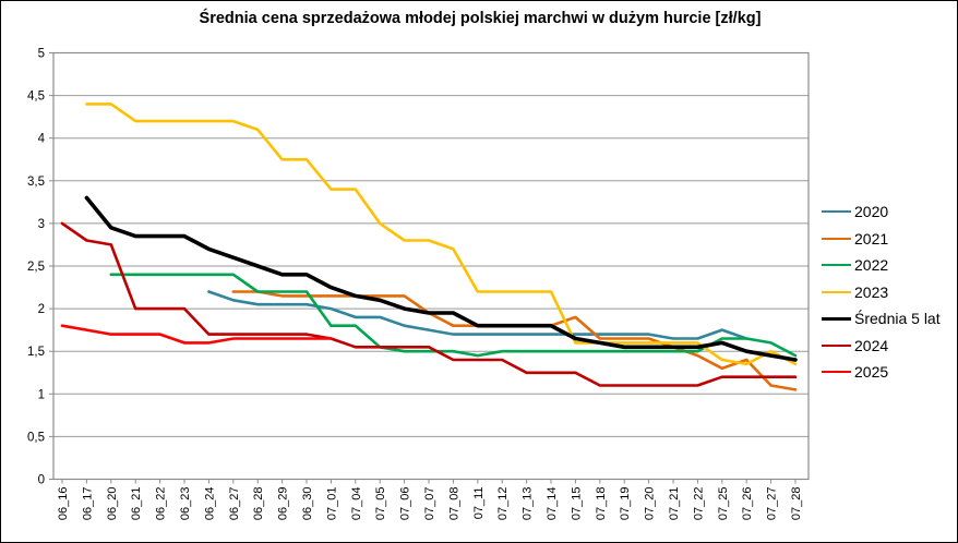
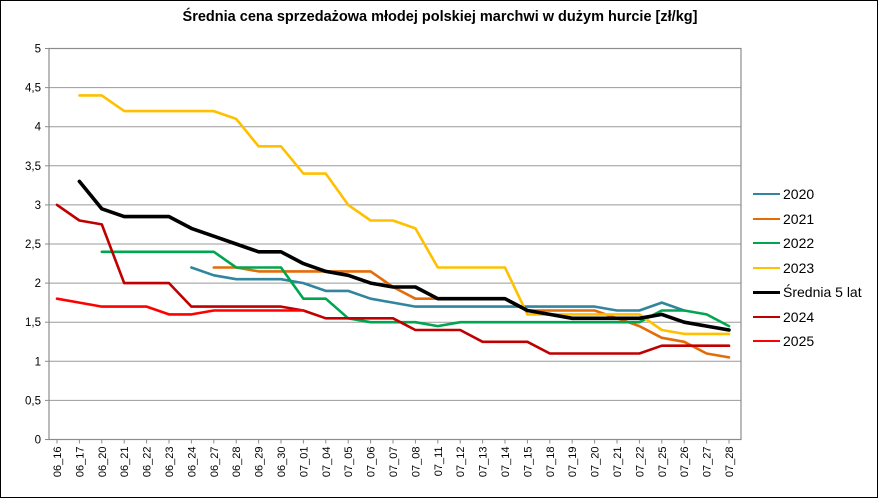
2021/07_15: 1.9 -> 1.6
2021/07_26: 1.4 -> 1.2
2023/07_27: 1.5 -> 1.4
